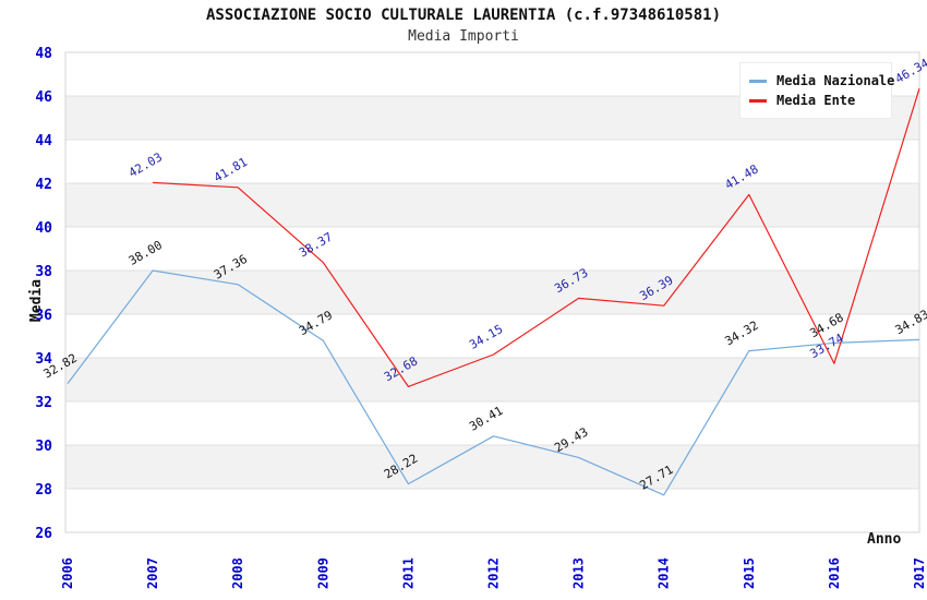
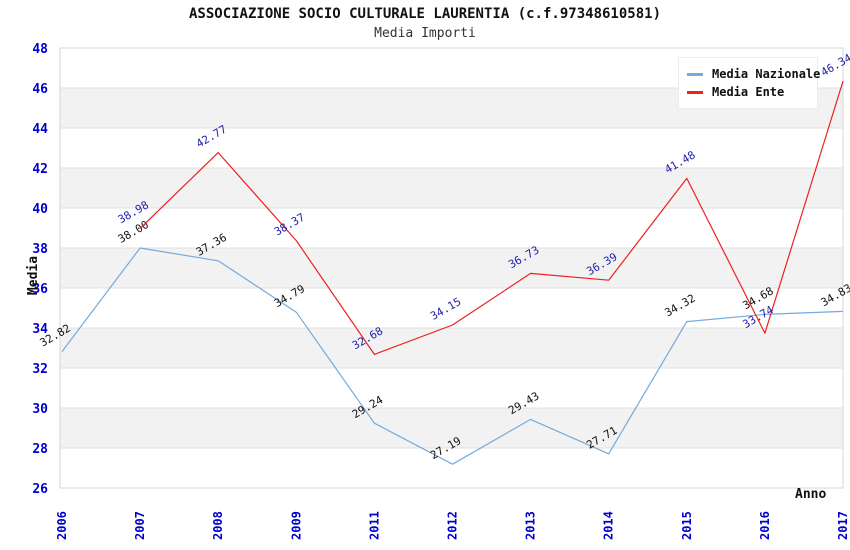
Media Ente/2007: 42.03 -> 38.98
Media Ente/2008: 41.81 -> 42.77
Media Nazionale/2011: 28.22 -> 29.24
Media Nazionale/2012: 30.41 -> 27.19
